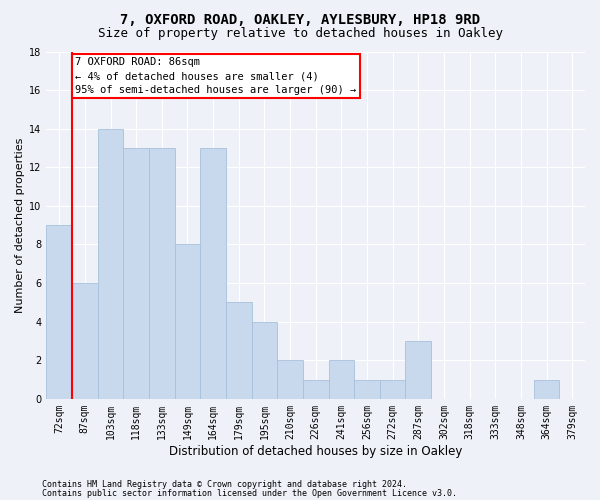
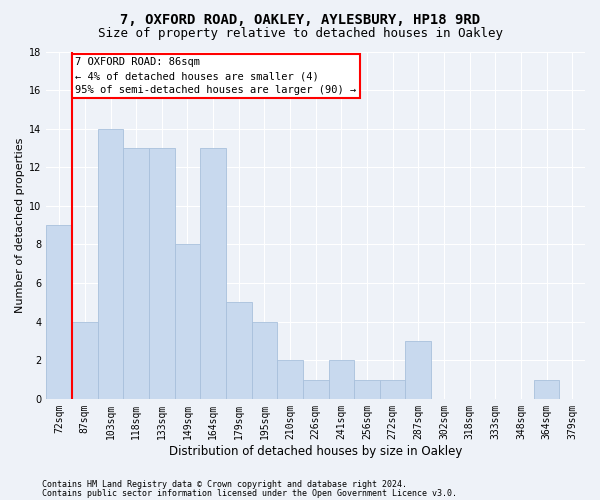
87sqm: 6 -> 4
